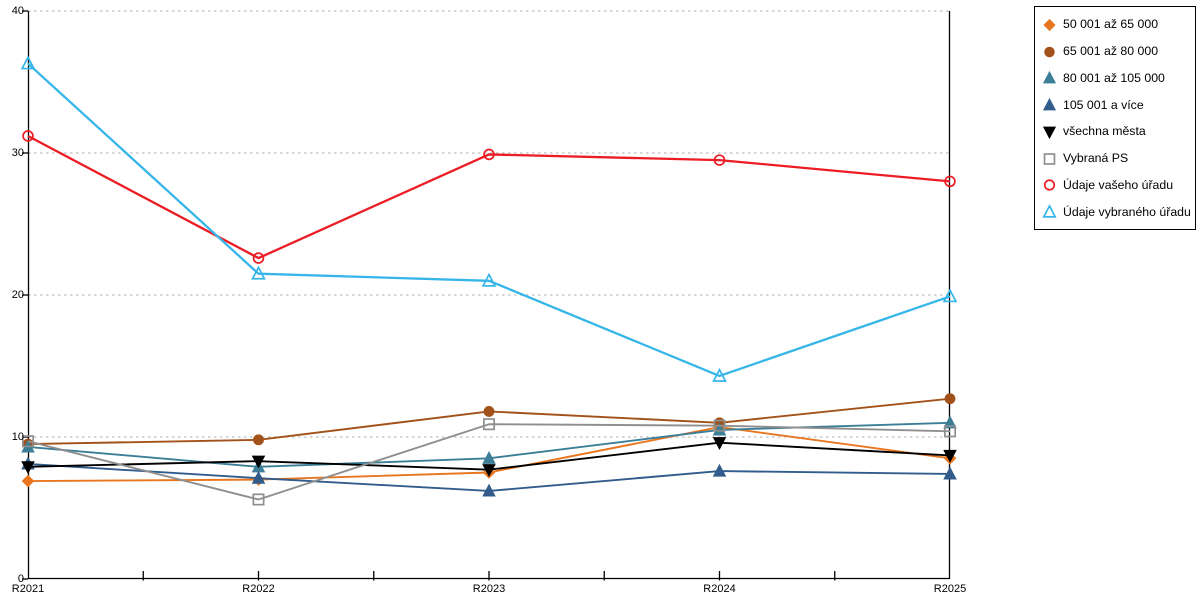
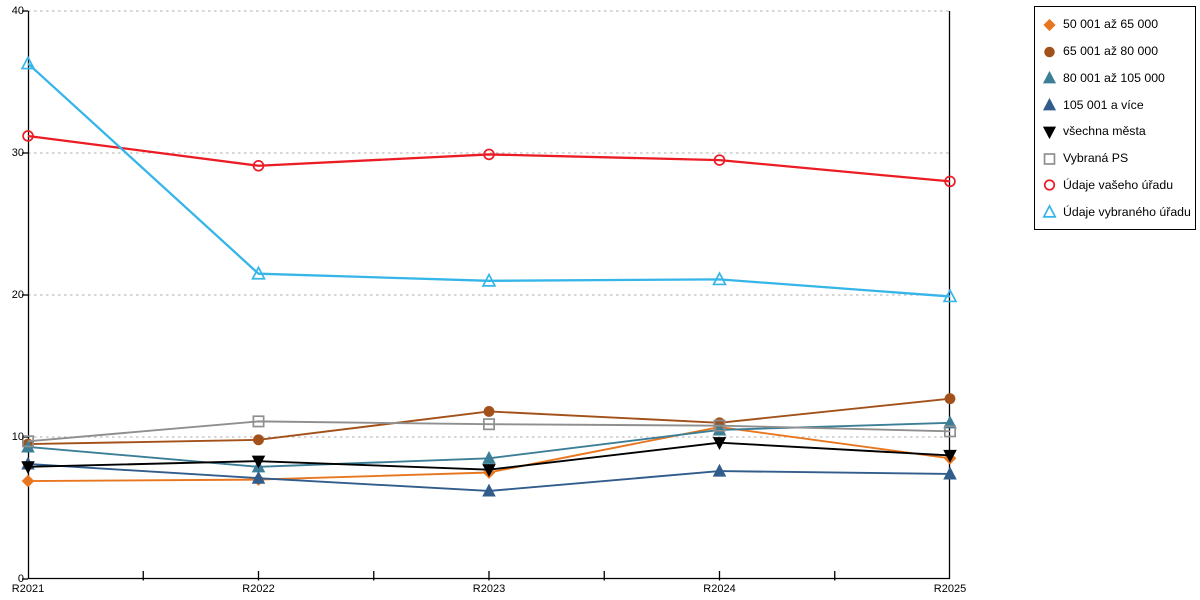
Vybraná PS/R2022: 5.6 -> 11.1
Údaje vašeho úřadu/R2022: 22.6 -> 29.1
Údaje vybraného úřadu/R2024: 14.3 -> 21.1
